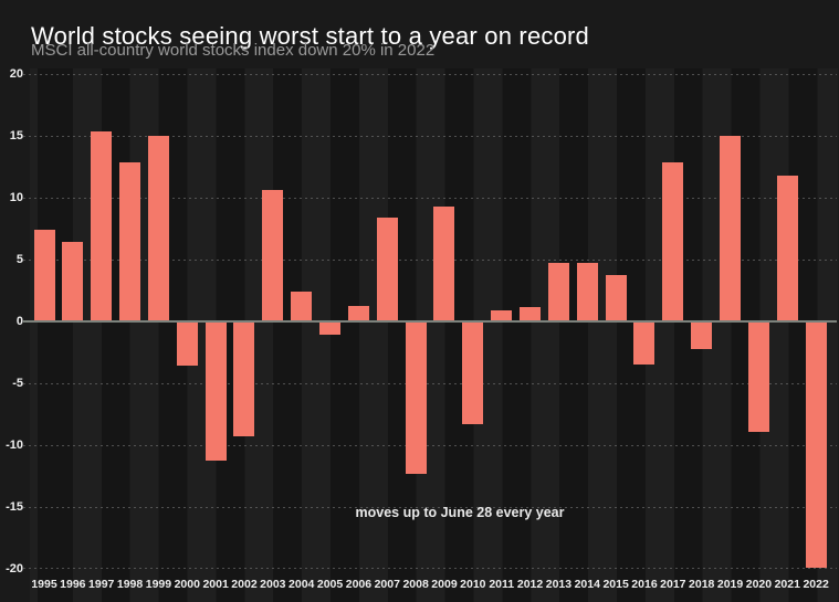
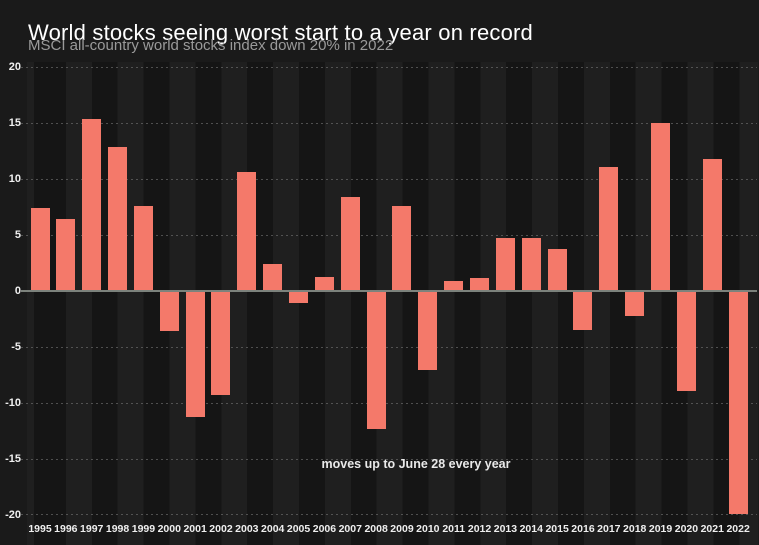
1999: 14.9 -> 7.5
2009: 9.2 -> 7.5
2010: -8.2 -> -7.0
2017: 12.8 -> 11.0
